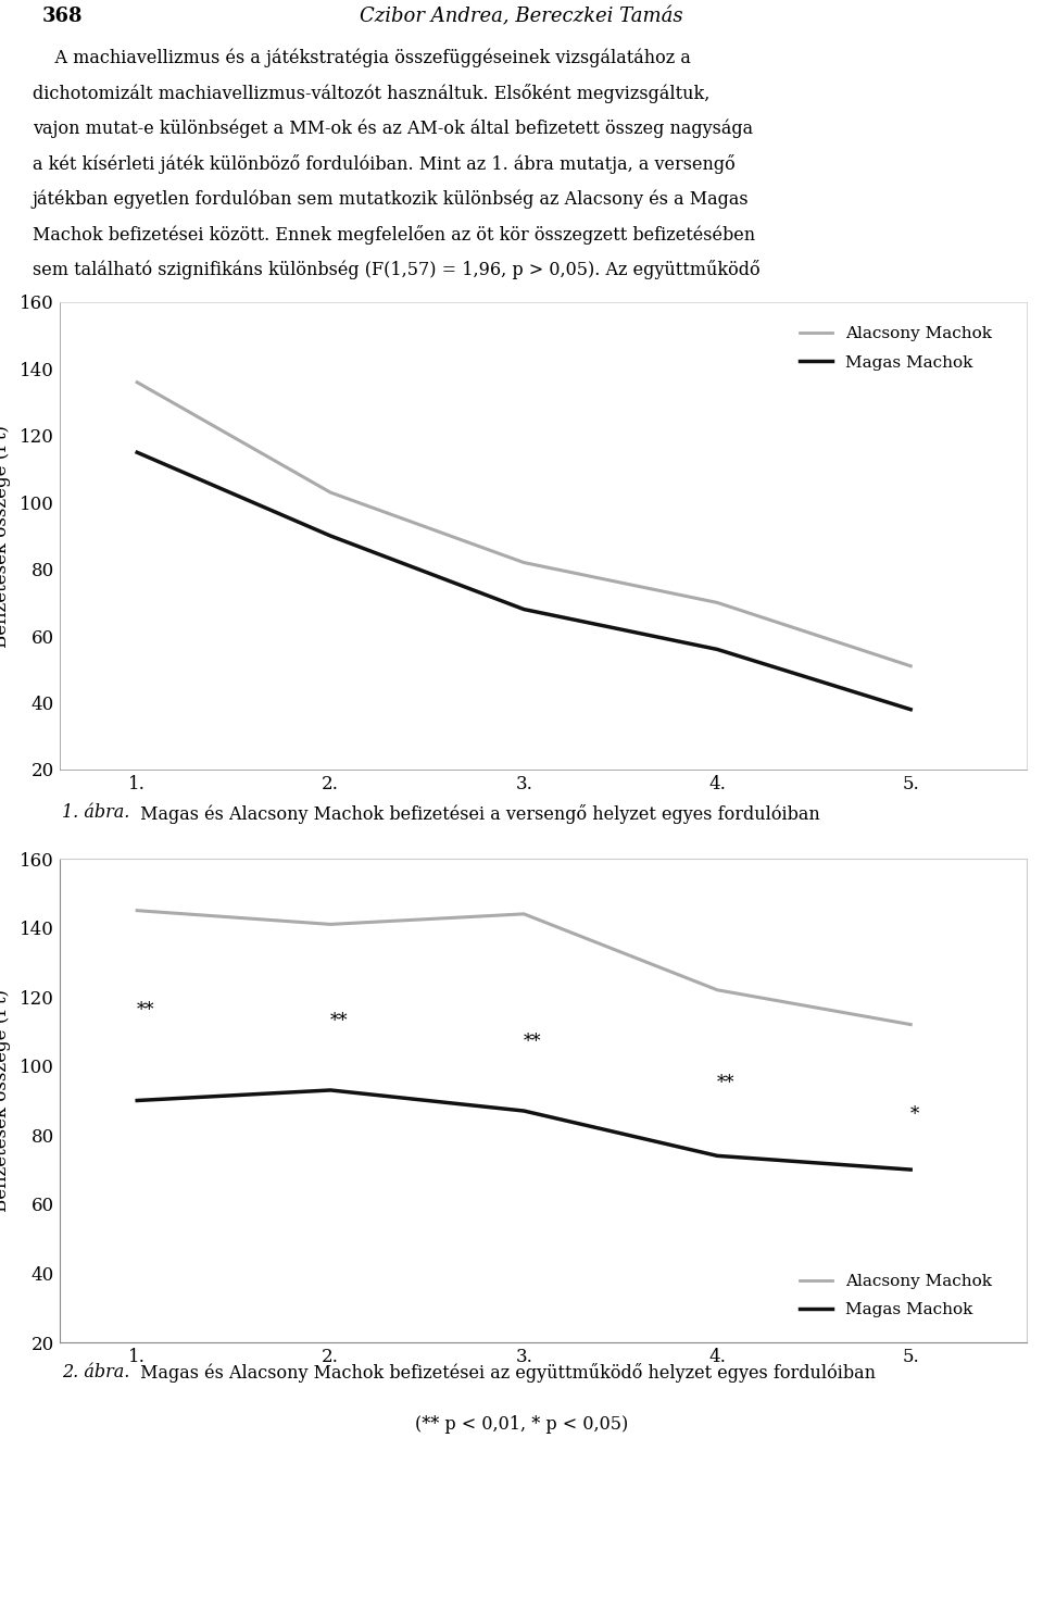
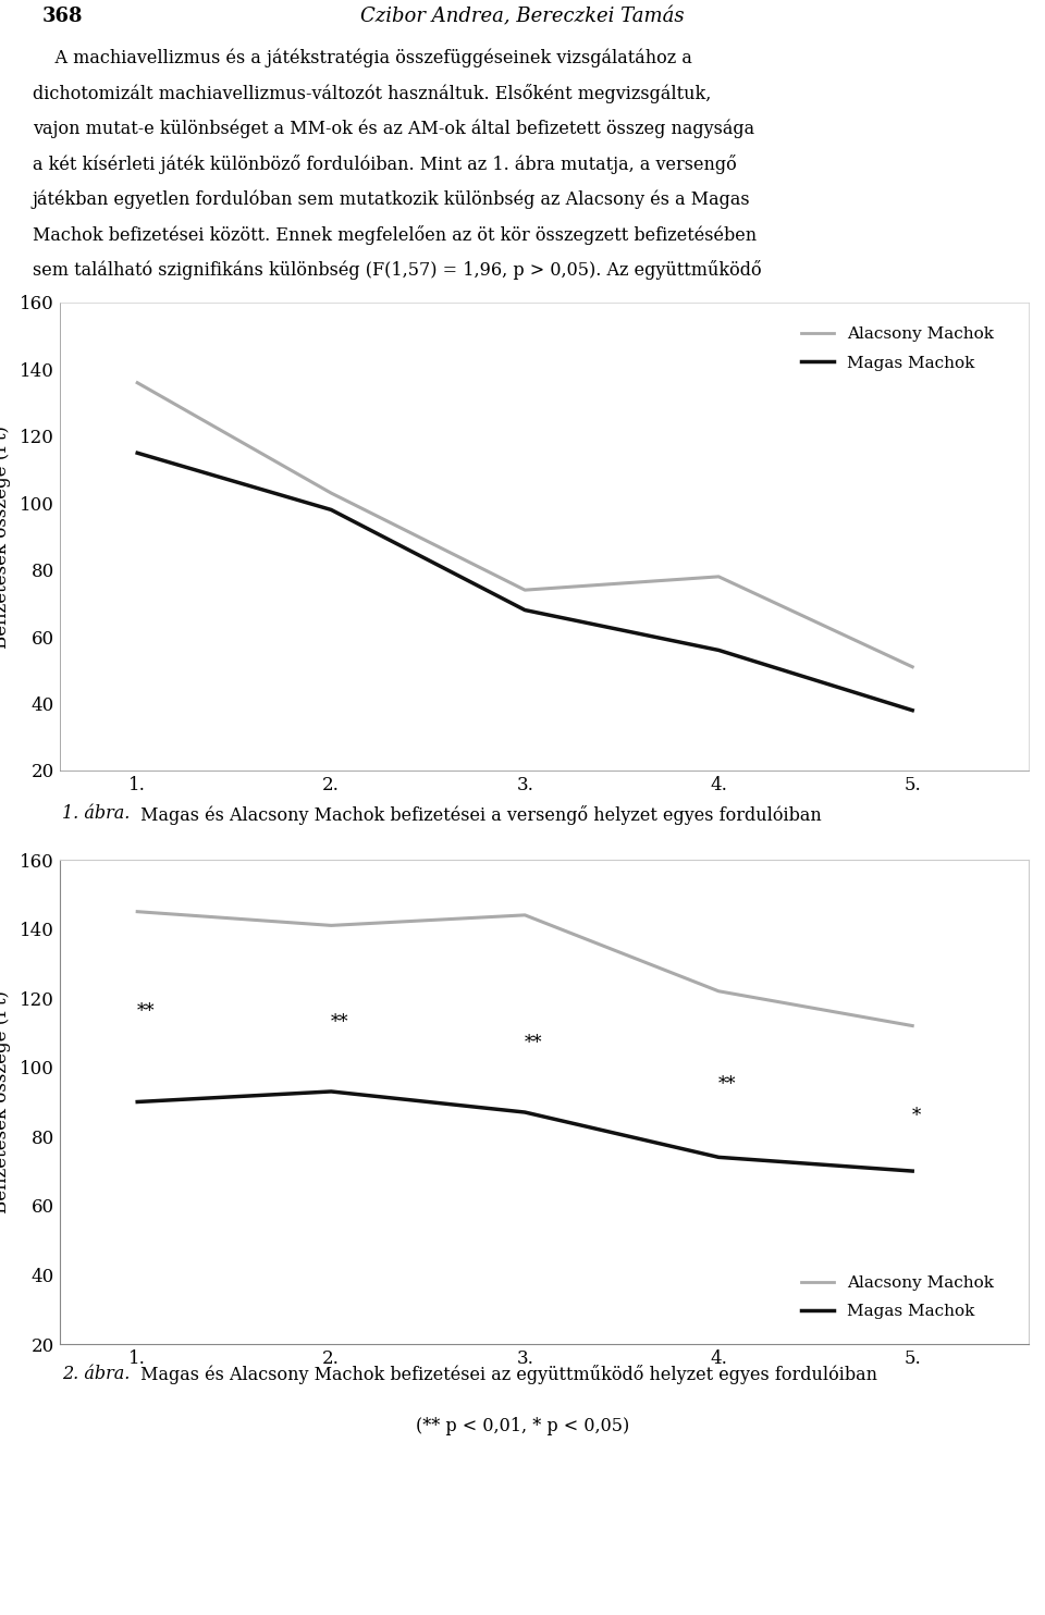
Magas Machok/2.: 90 -> 98
Alacsony Machok/3.: 82 -> 74
Alacsony Machok/4.: 70 -> 78
